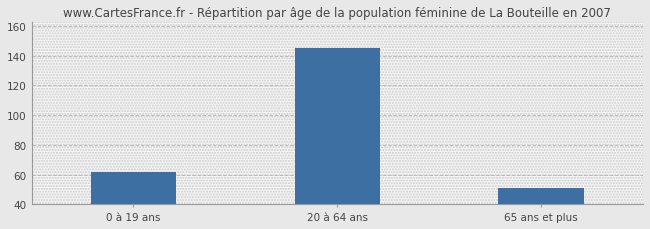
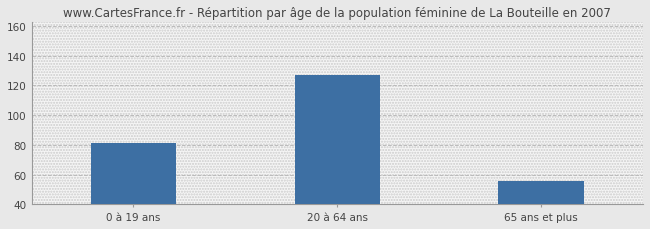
0 à 19 ans: 62 -> 81
20 à 64 ans: 145 -> 127
65 ans et plus: 51 -> 56
